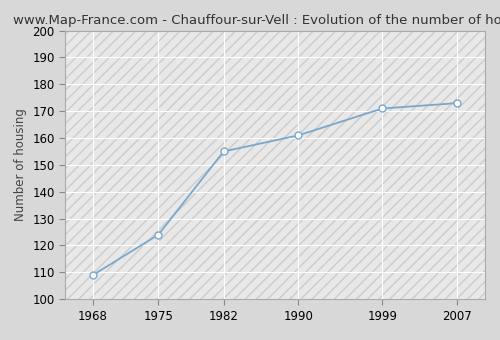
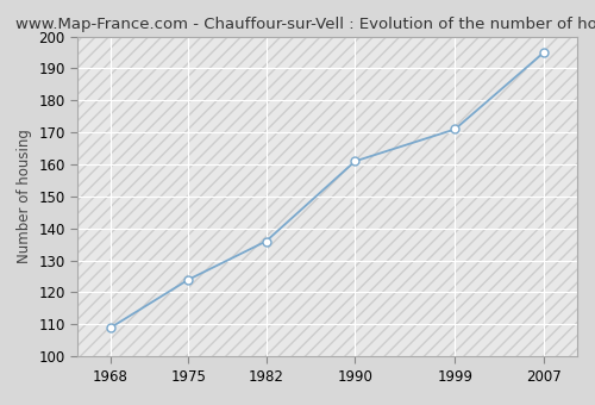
1982: 155 -> 136
2007: 173 -> 195
